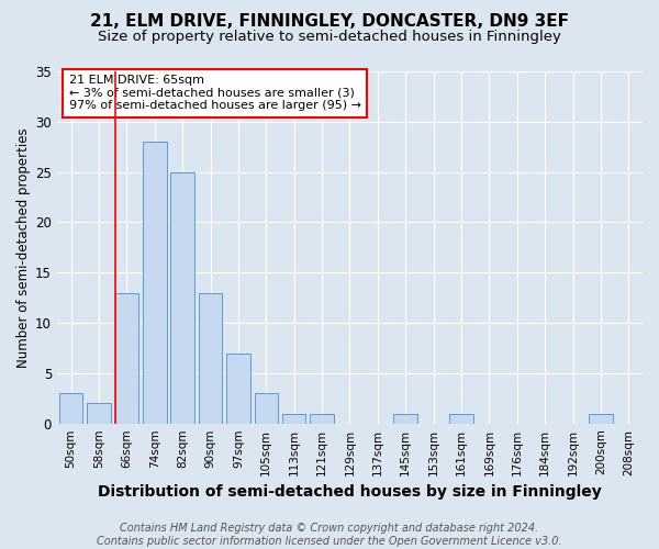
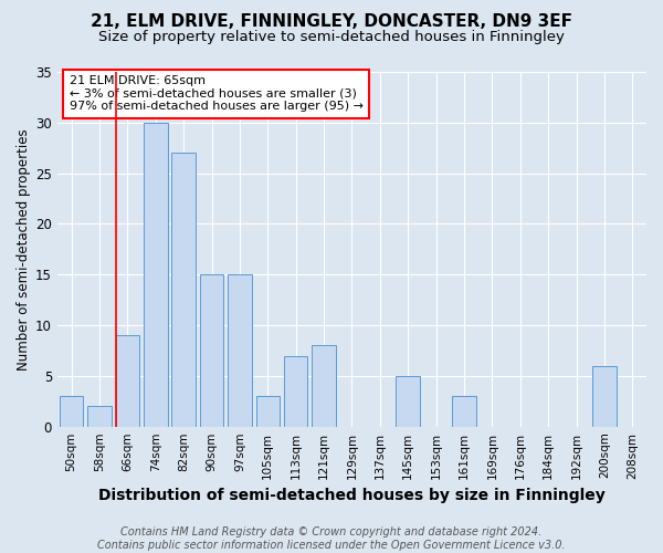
66sqm: 13 -> 9
74sqm: 28 -> 30
82sqm: 25 -> 27
90sqm: 13 -> 15
97sqm: 7 -> 15
113sqm: 1 -> 7
121sqm: 1 -> 8
145sqm: 1 -> 5
161sqm: 1 -> 3
200sqm: 1 -> 6
